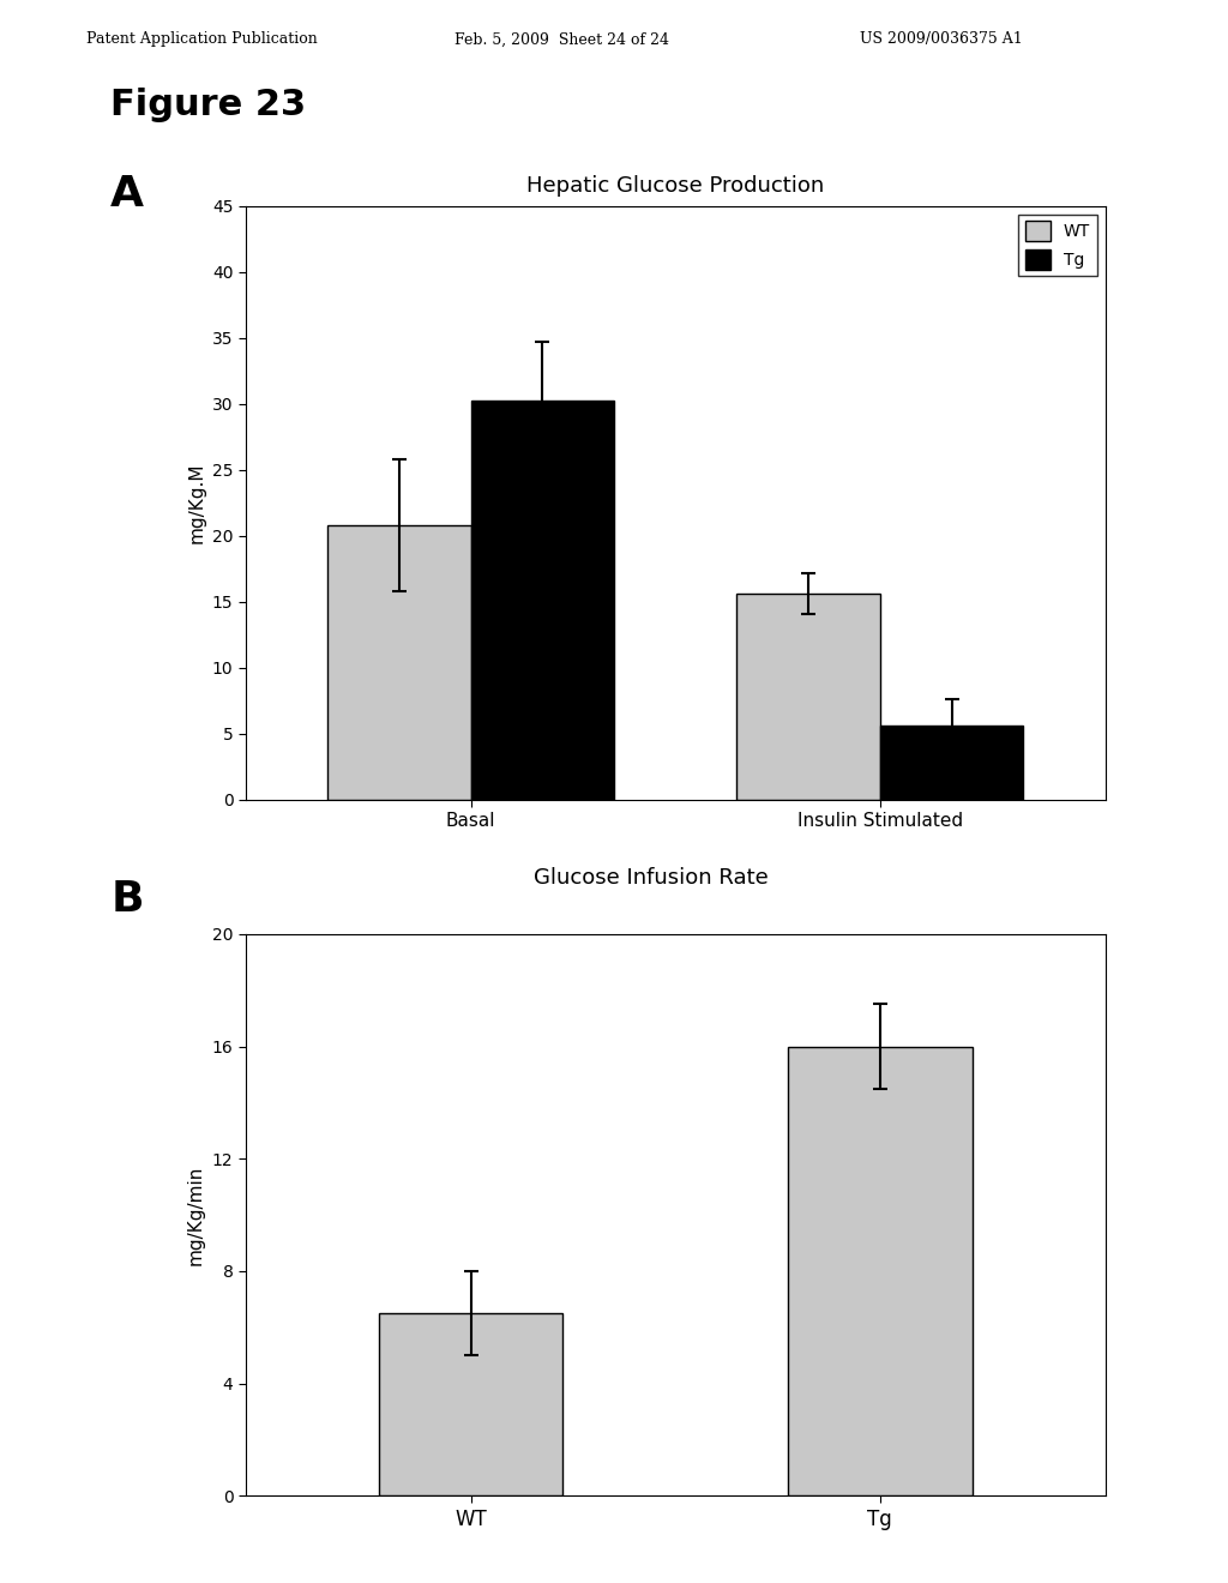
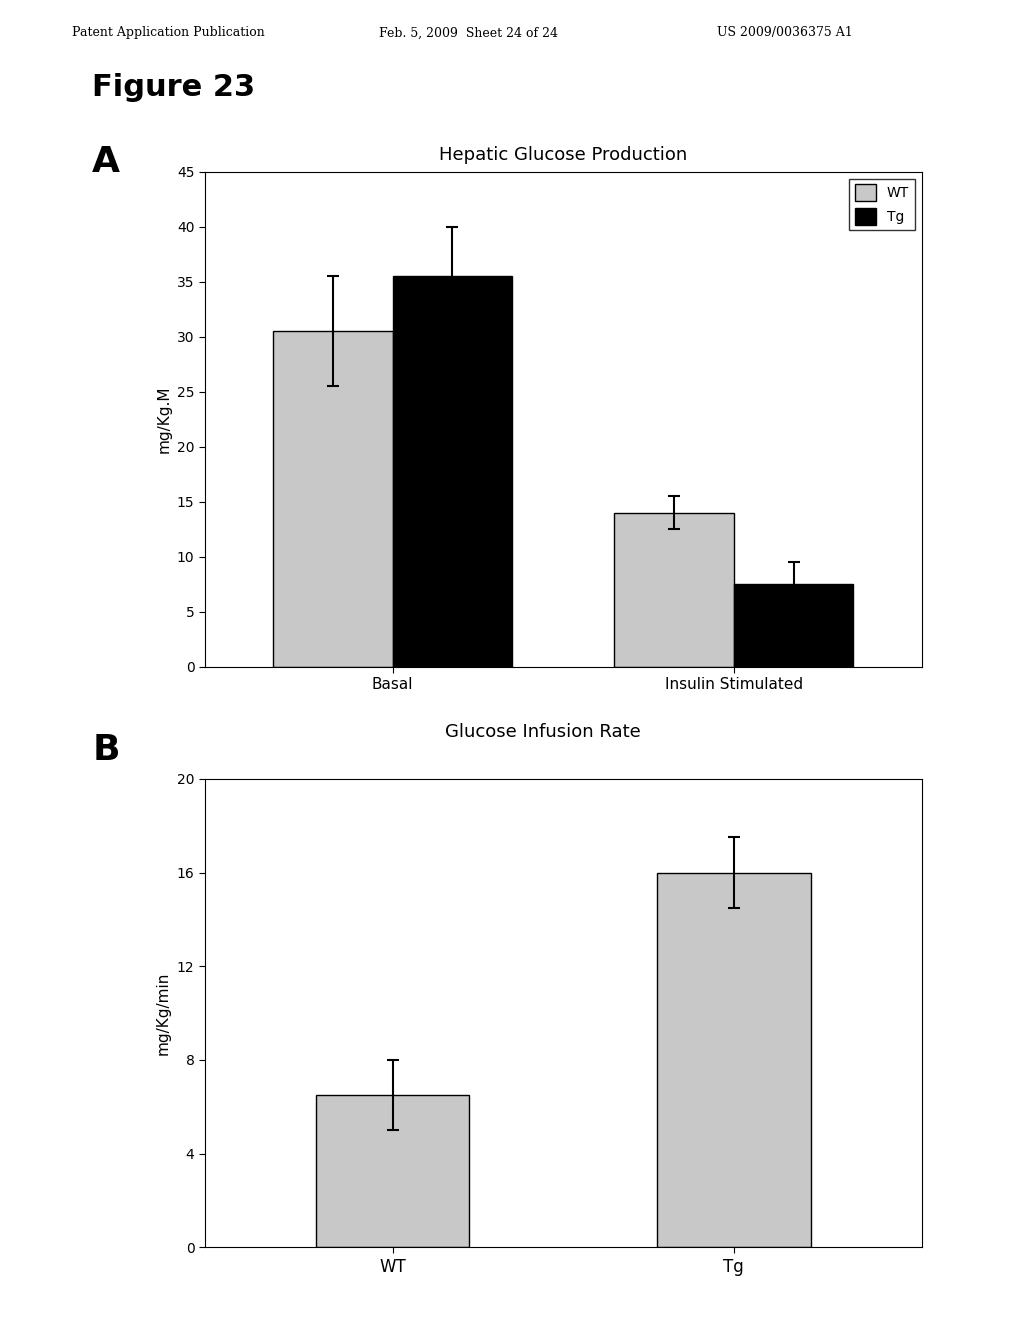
Hepatic Glucose Production/WT/Basal: 20.8 -> 30.5
Hepatic Glucose Production/Tg/Basal: 30.2 -> 35.5
Hepatic Glucose Production/WT/Insulin Stimulated: 15.6 -> 14.0
Hepatic Glucose Production/Tg/Insulin Stimulated: 5.6 -> 7.5
